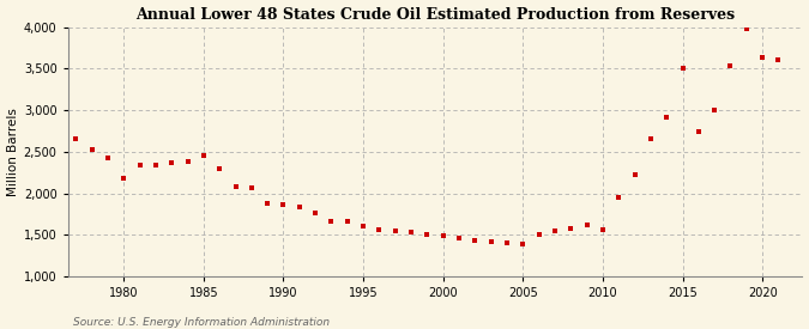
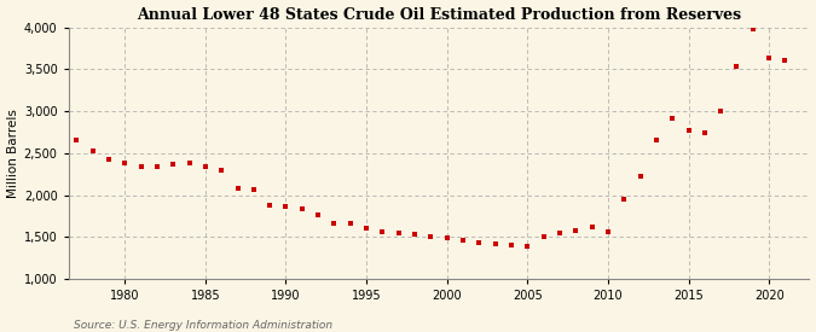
1980: 2,180 -> 2,380
1985: 2,460 -> 2,340
2015: 3,500 -> 2,770
